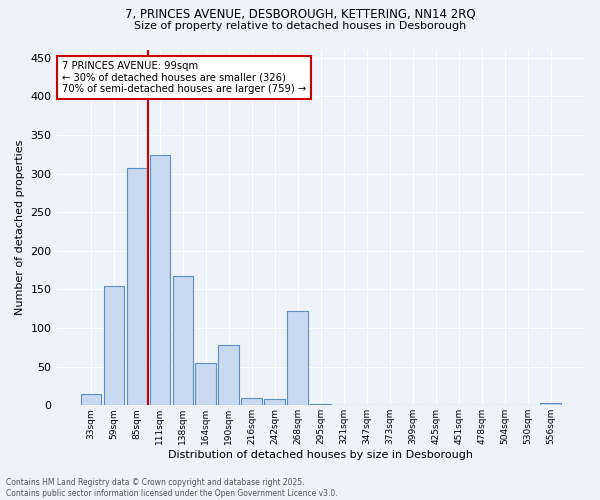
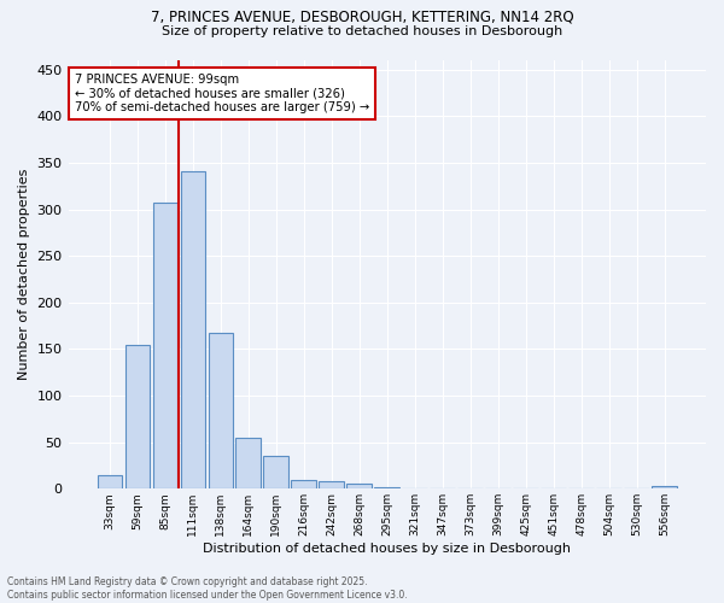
111sqm: 324 -> 341
190sqm: 78 -> 35
268sqm: 122 -> 6
